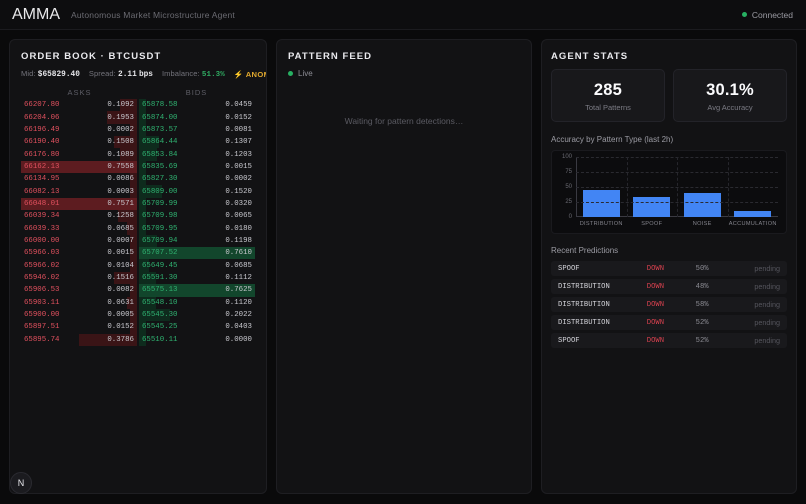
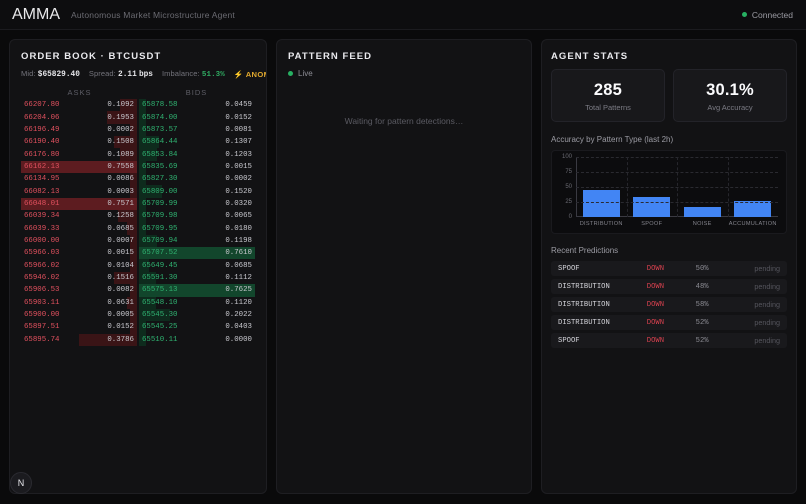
NOISE: 40 -> 20
ACCUMULATION: 10 -> 30
